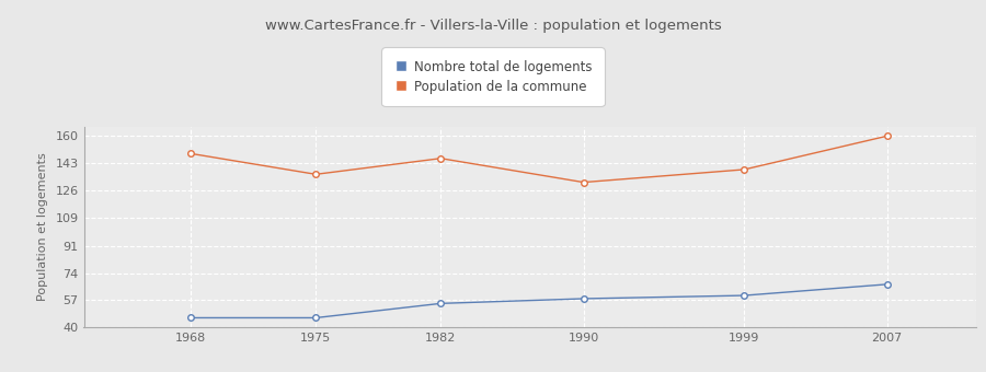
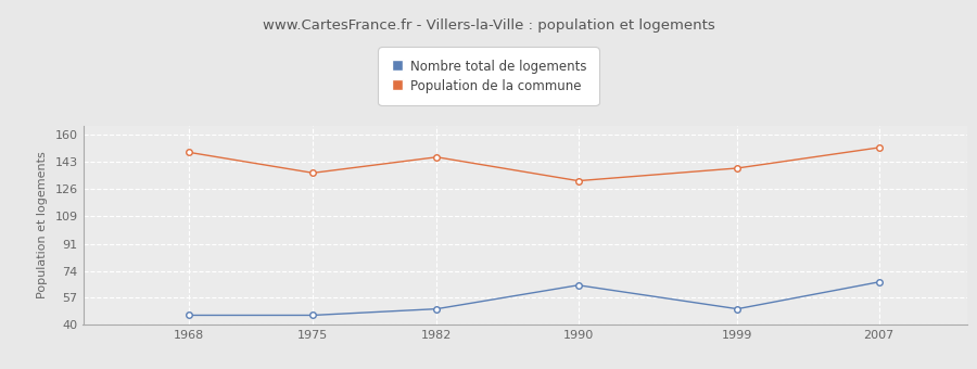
Nombre total de logements/1982: 55 -> 50
Nombre total de logements/1990: 58 -> 65
Nombre total de logements/1999: 60 -> 50
Population de la commune/2007: 160 -> 152
